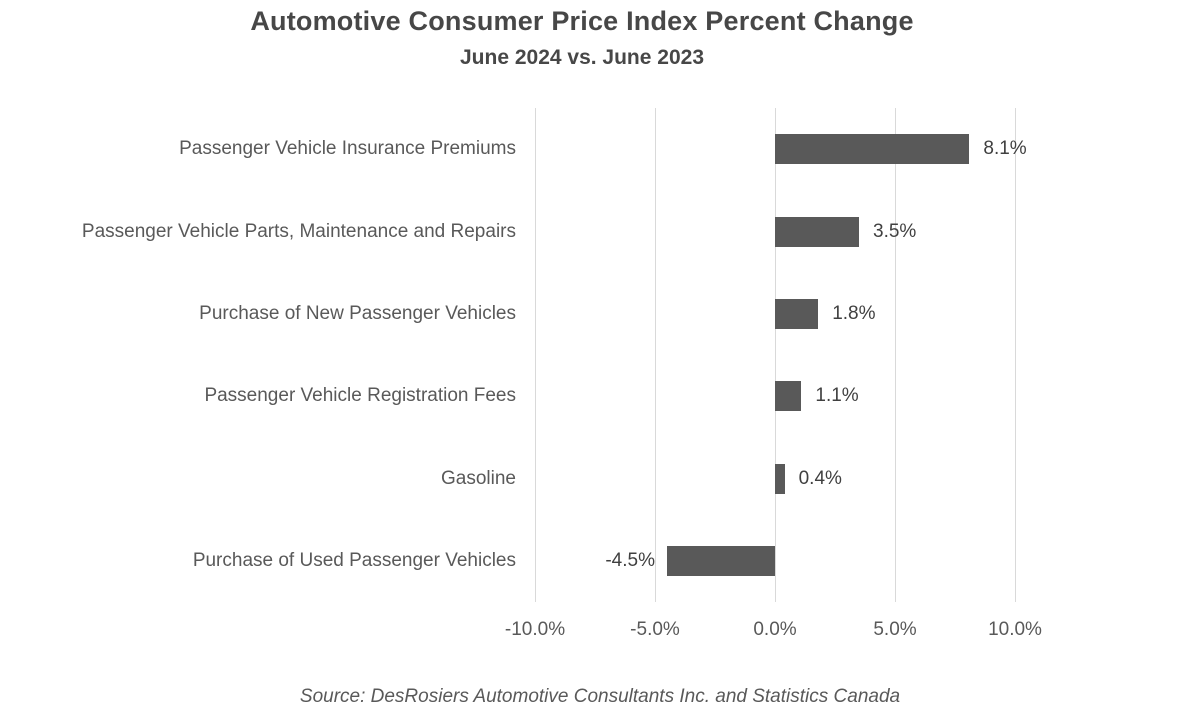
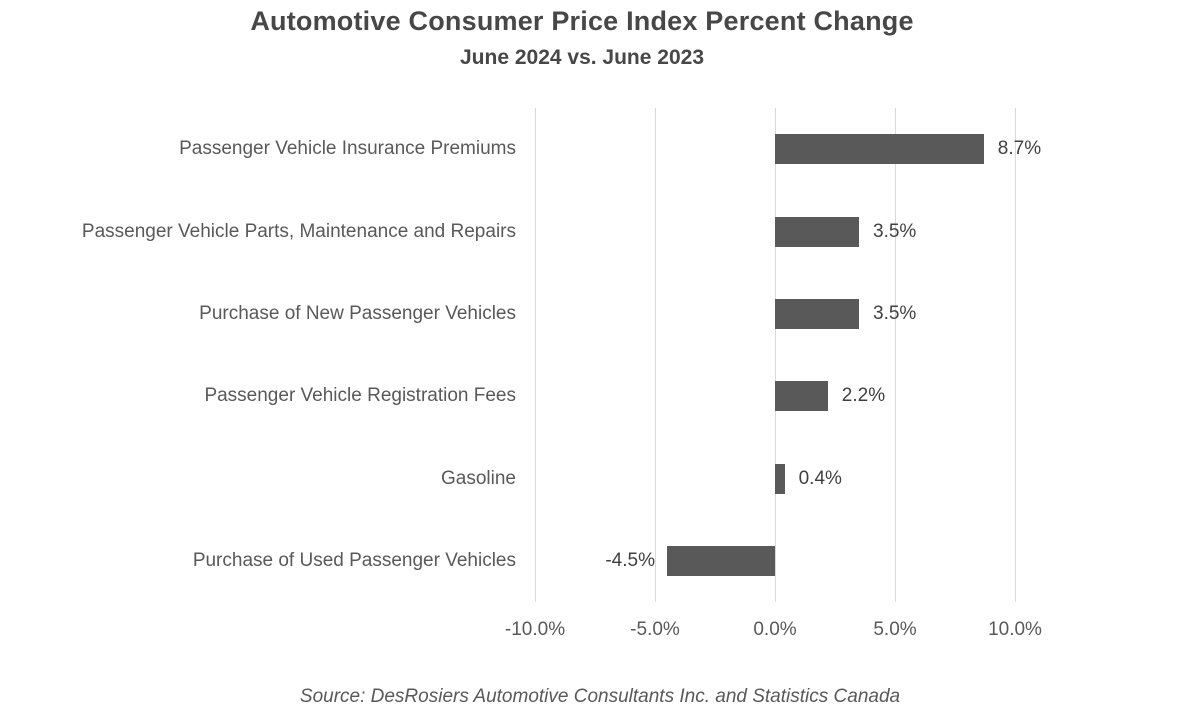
Passenger Vehicle Insurance Premiums: 8.1% -> 8.7%
Purchase of New Passenger Vehicles: 1.8% -> 3.5%
Passenger Vehicle Registration Fees: 1.1% -> 2.2%
